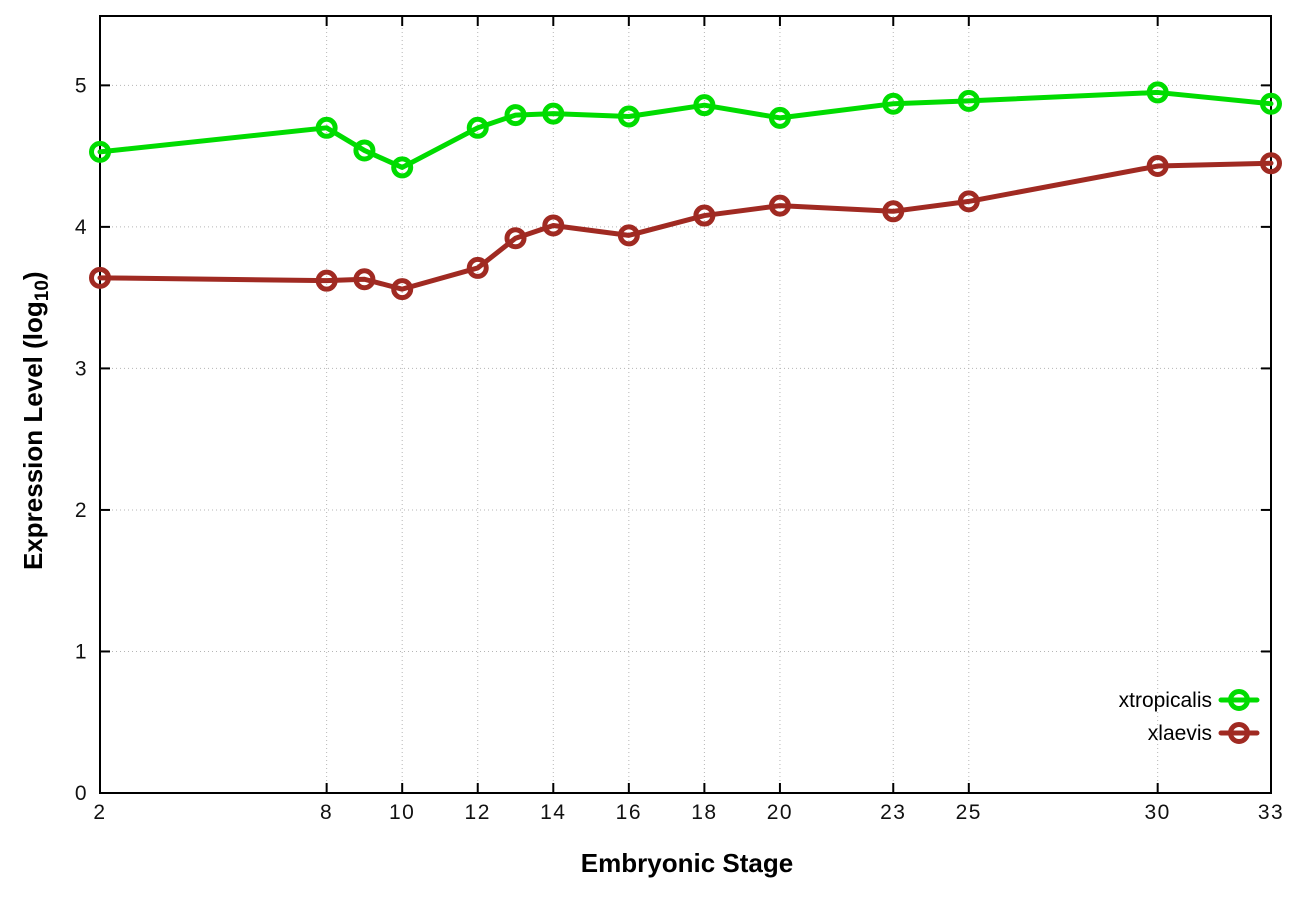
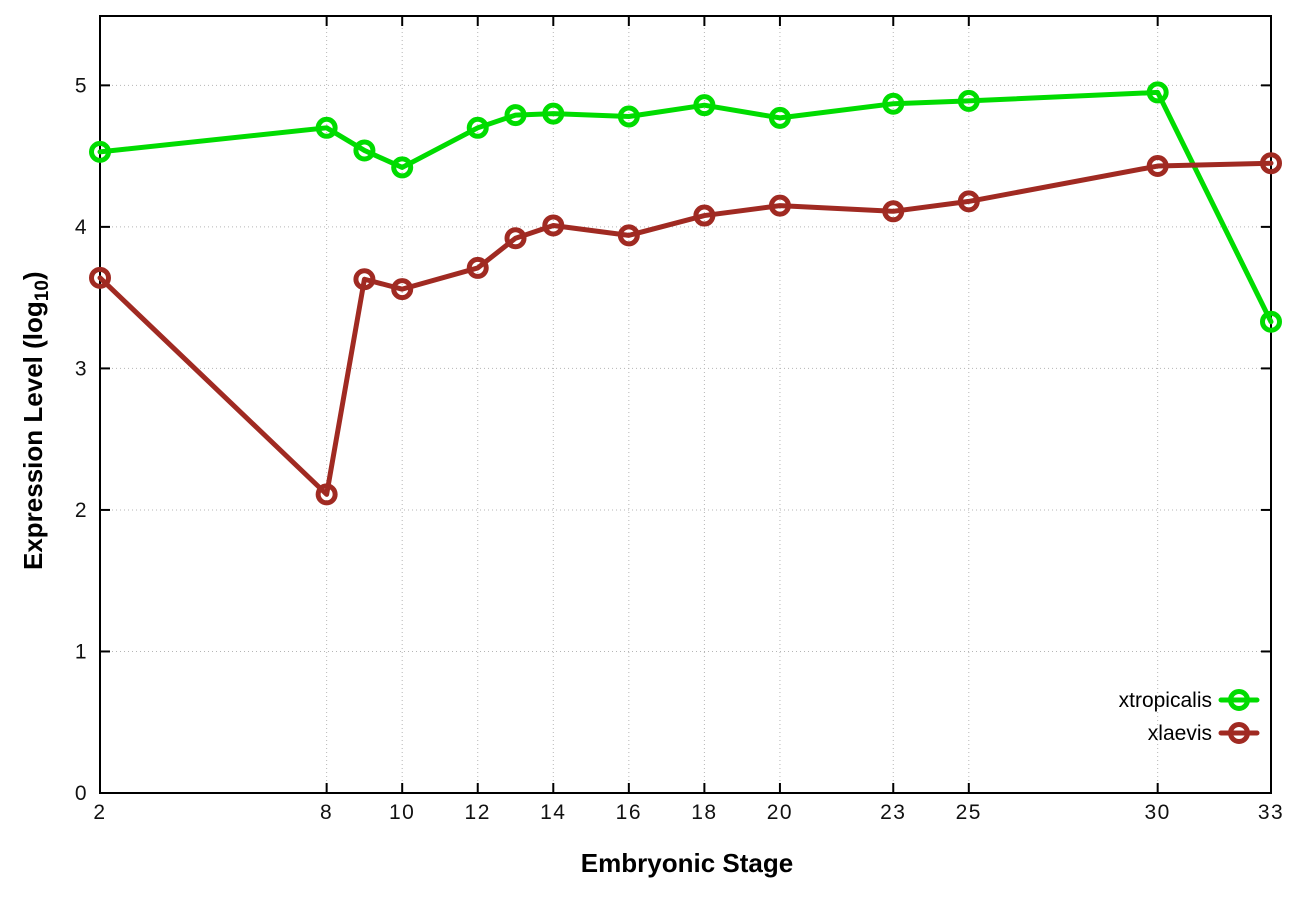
xlaevis/8: 3.62 -> 2.11
xtropicalis/33: 4.87 -> 3.33
